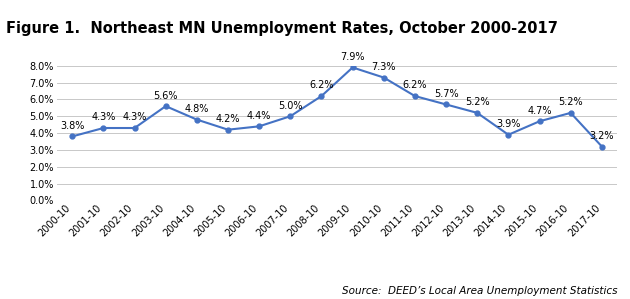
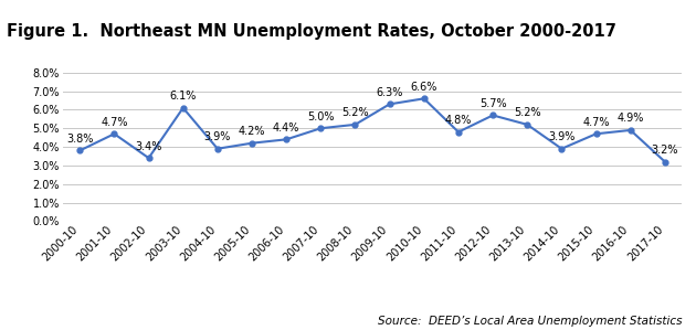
2001-10: 4.3% -> 4.7%
2002-10: 4.3% -> 3.4%
2003-10: 5.6% -> 6.1%
2004-10: 4.8% -> 3.9%
2008-10: 6.2% -> 5.2%
2009-10: 7.9% -> 6.3%
2010-10: 7.3% -> 6.6%
2011-10: 6.2% -> 4.8%
2016-10: 5.2% -> 4.9%
